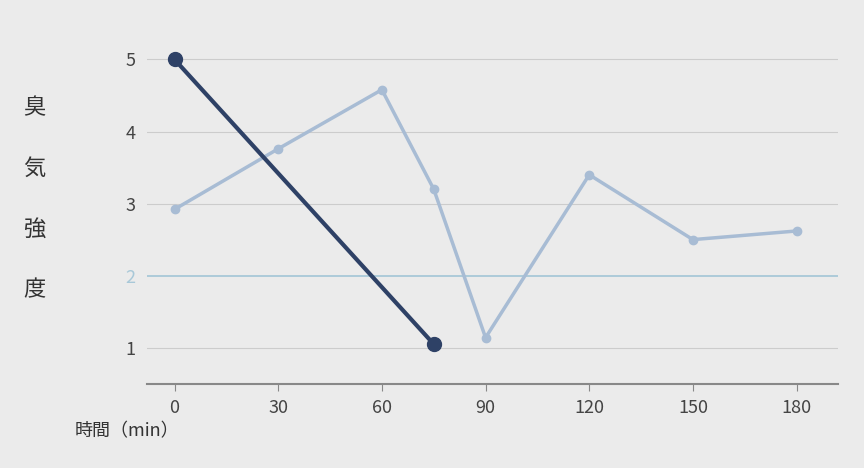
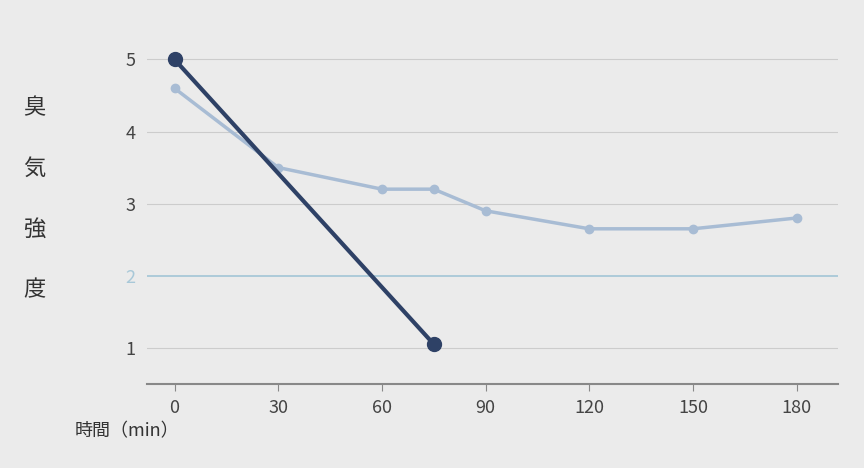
0: 2.92 -> 4.60
30: 3.76 -> 3.50
60: 4.58 -> 3.20
90: 1.14 -> 2.90
120: 3.40 -> 2.65
150: 2.50 -> 2.65
180: 2.62 -> 2.80
